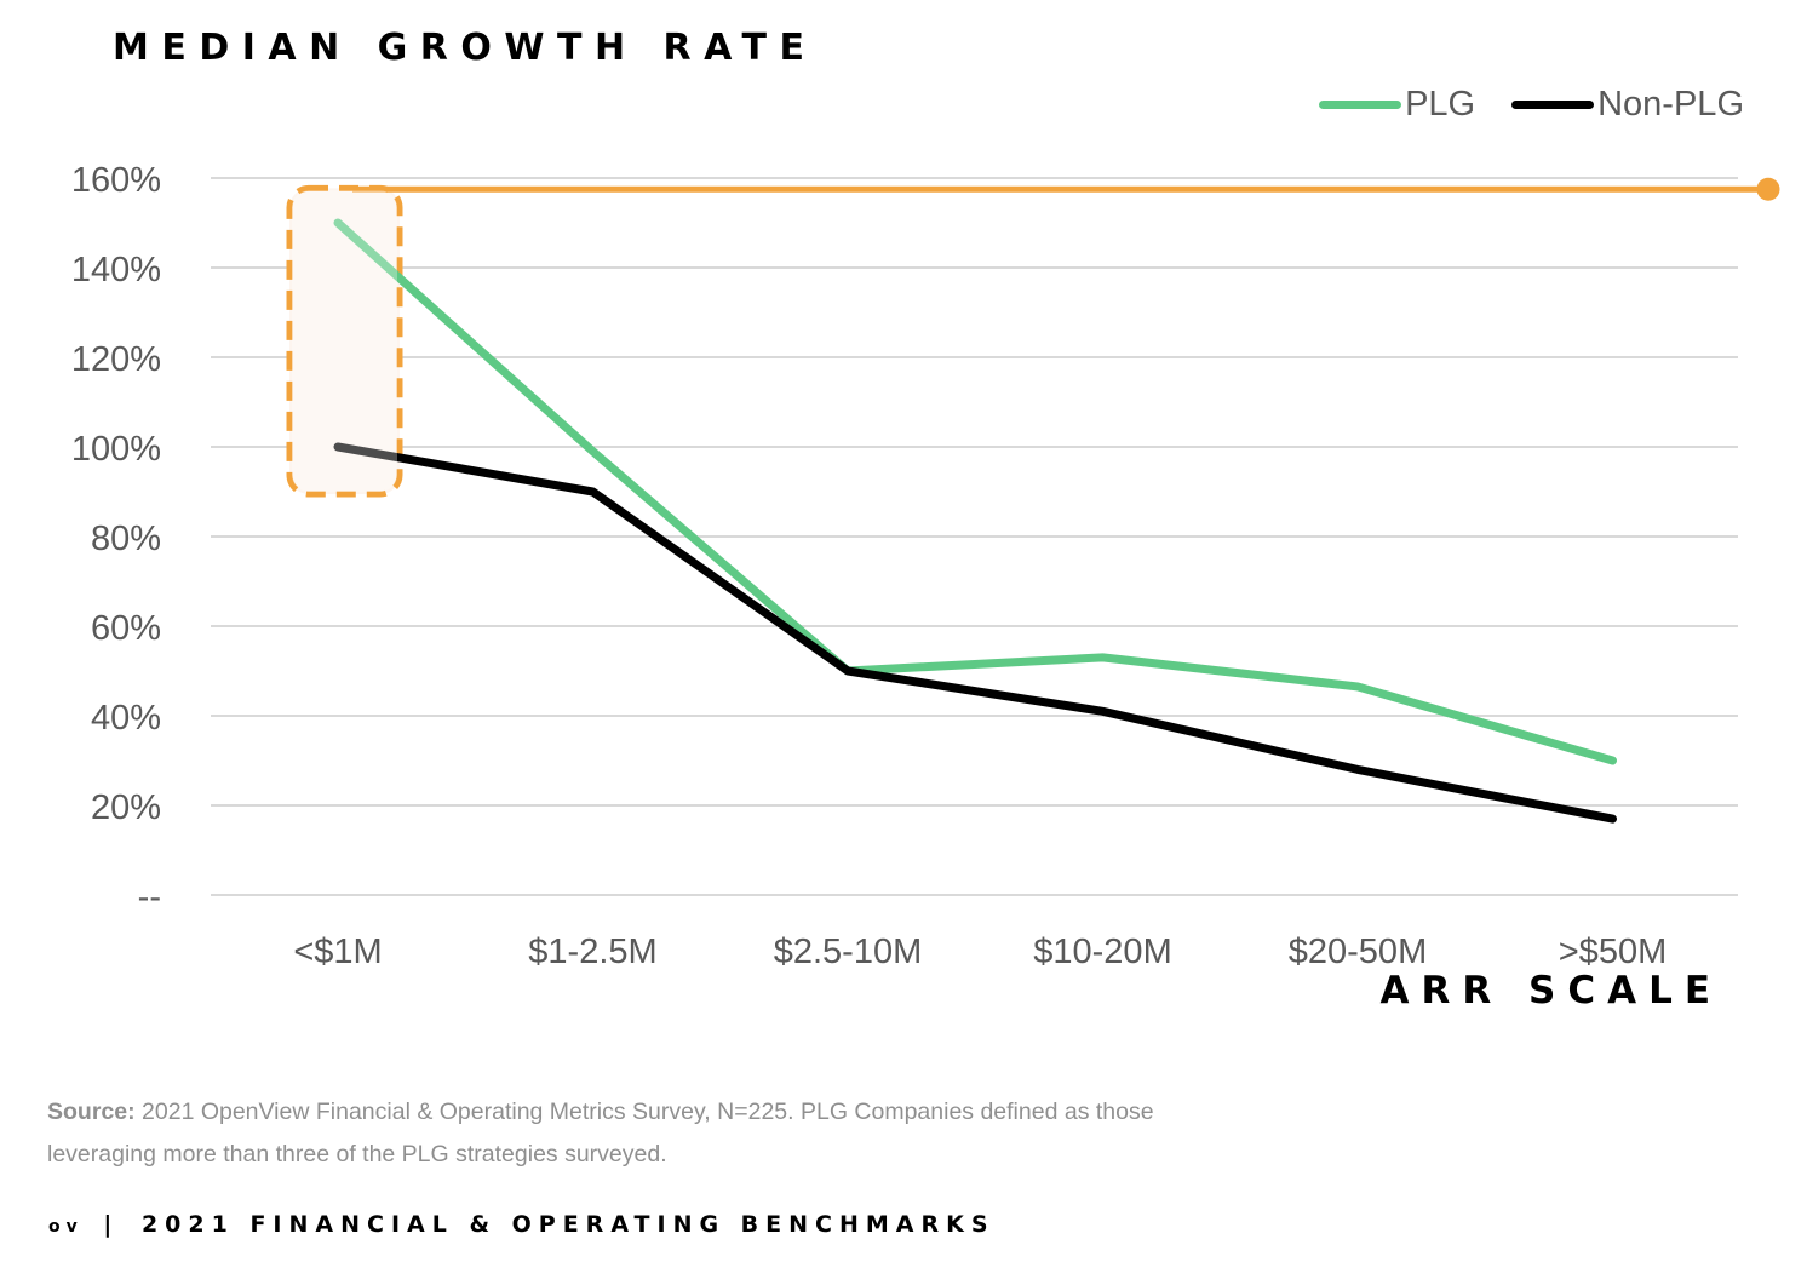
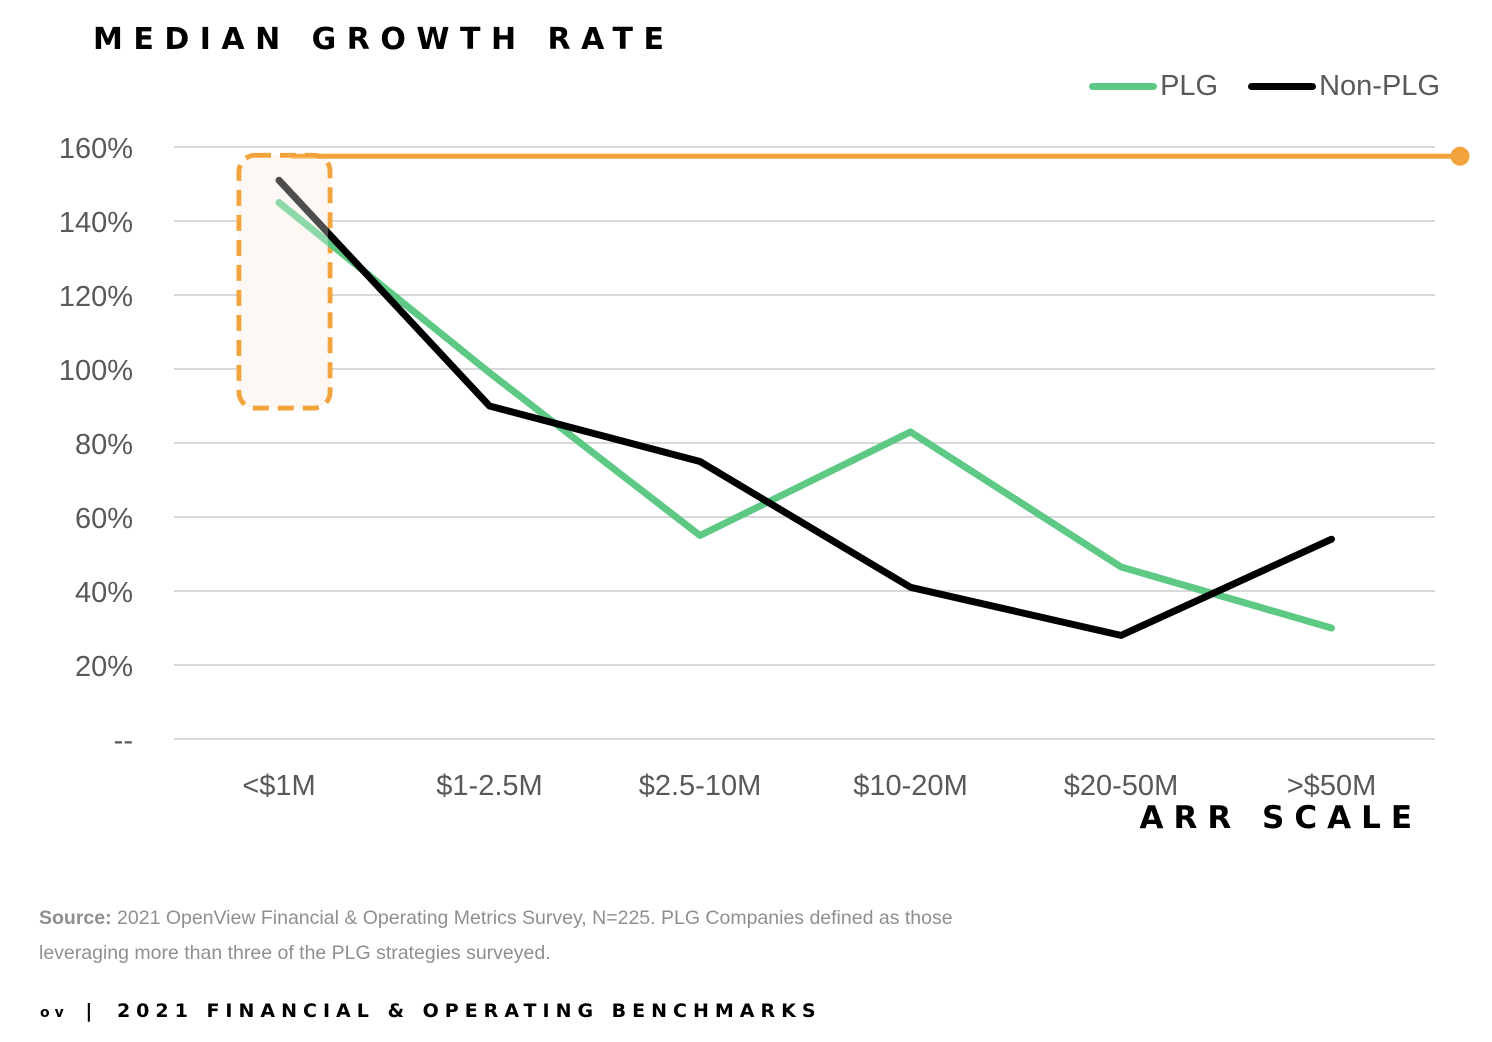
PLG/<$1M: 150% -> 145%
Non-PLG/<$1M: 100% -> 151%
PLG/$2.5-10M: 50% -> 55%
Non-PLG/$2.5-10M: 50% -> 75%
PLG/$10-20M: 53% -> 83%
Non-PLG/>$50M: 17% -> 54%
